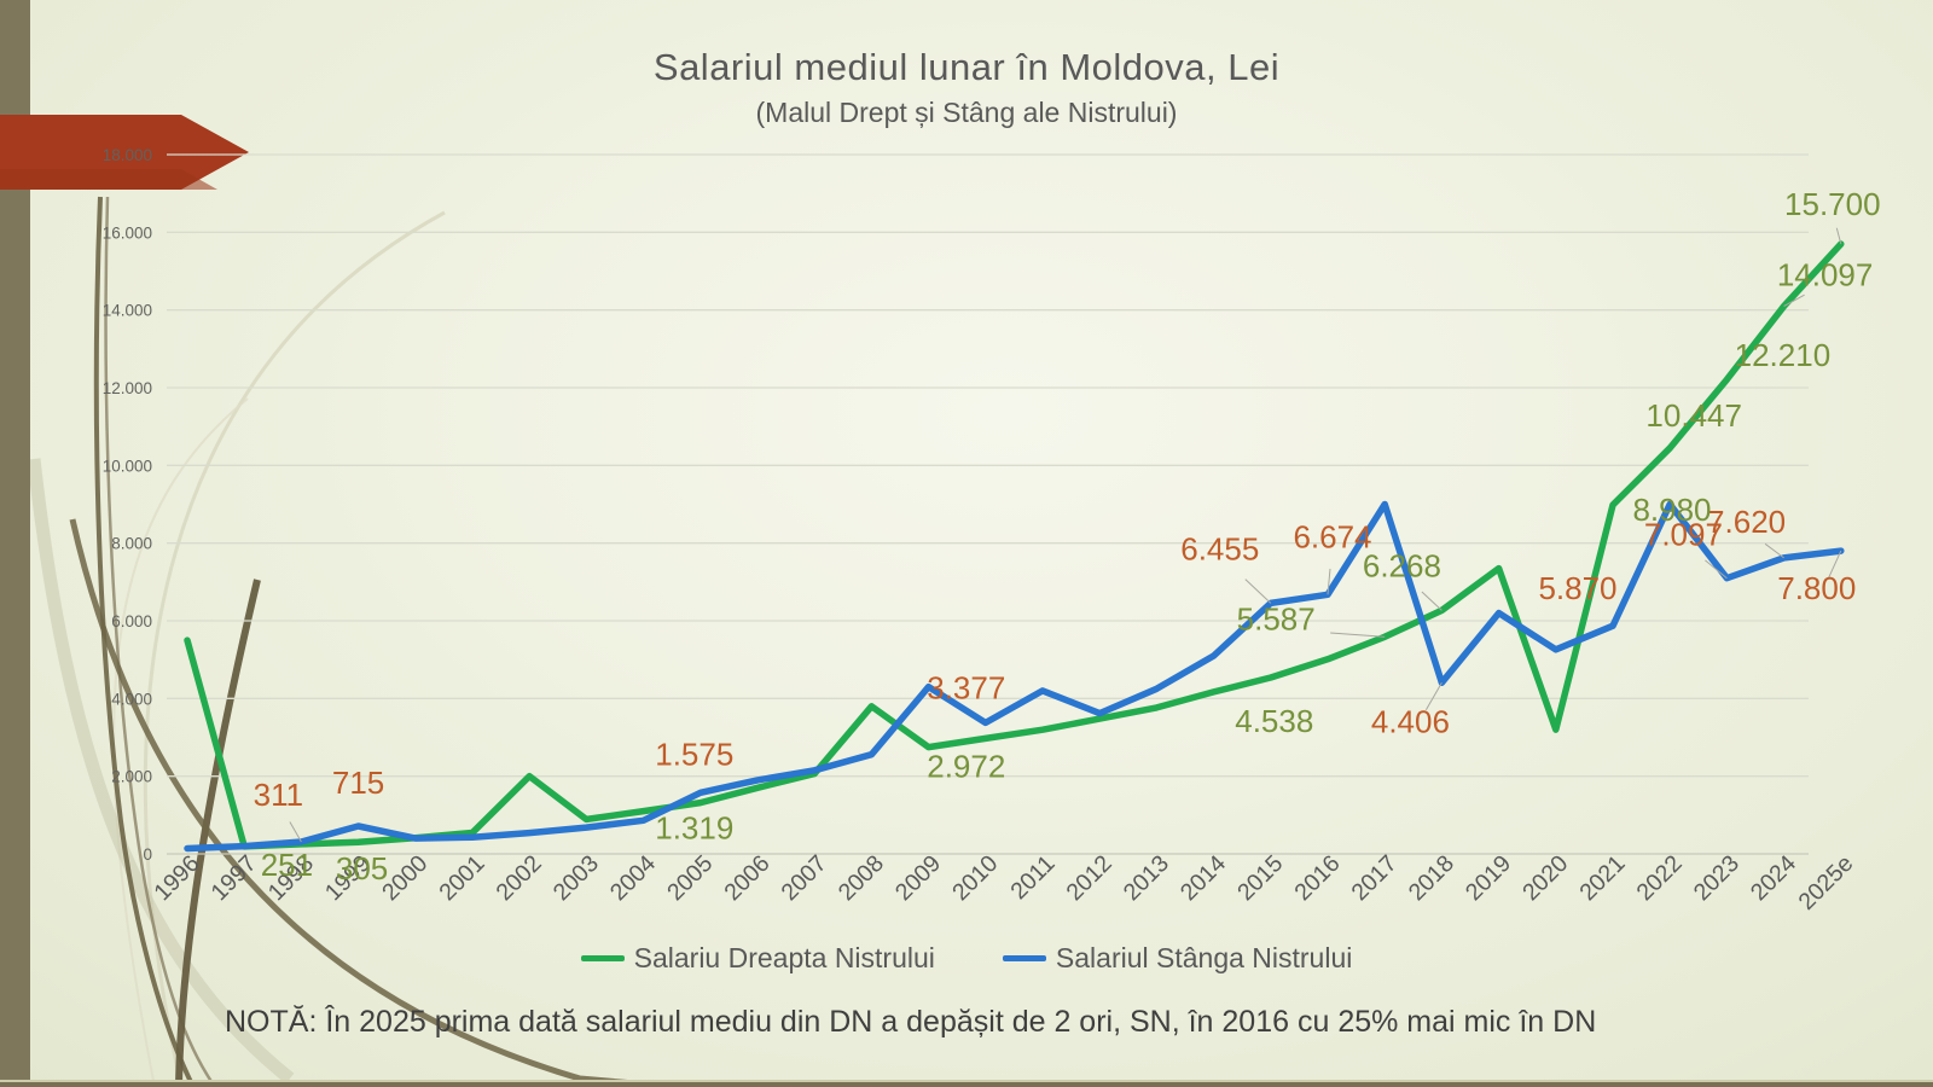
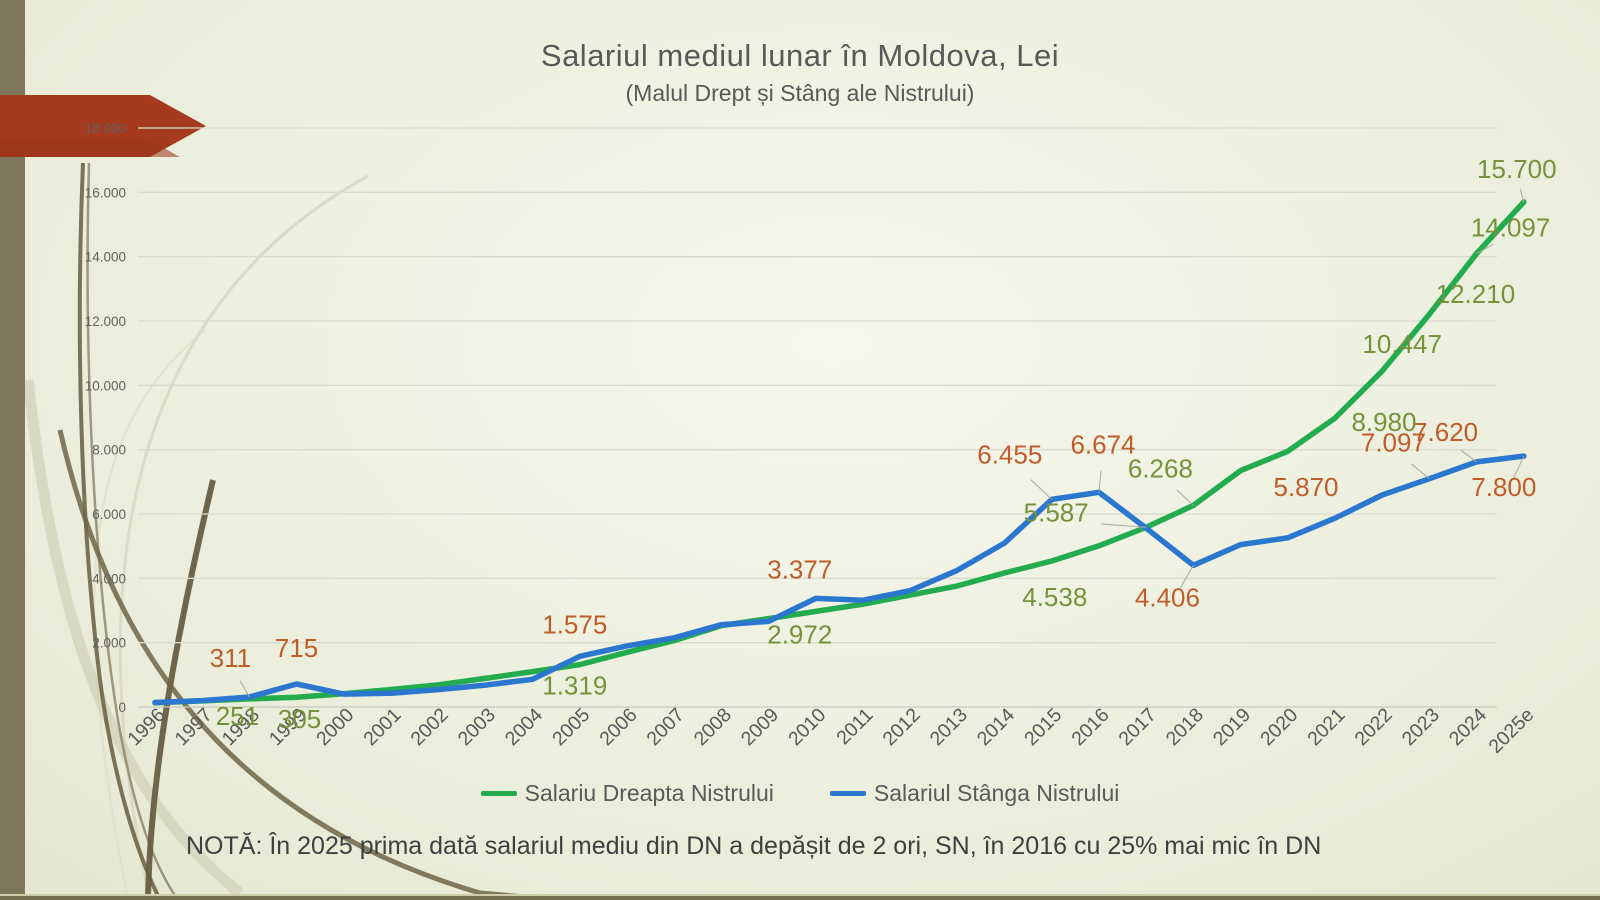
Salariu Dreapta Nistrului/1996: 5500 -> 100
Salariu Dreapta Nistrului/2002: 2000 -> 700
Salariu Dreapta Nistrului/2008: 3800 -> 2500
Salariul Stânga Nistrului/2009: 4300 -> 2700
Salariul Stânga Nistrului/2011: 4200 -> 3300
Salariul Stânga Nistrului/2017: 9000 -> 5600
Salariul Stânga Nistrului/2019: 6200 -> 5000
Salariu Dreapta Nistrului/2020: 3200 -> 8000
Salariul Stânga Nistrului/2022: 9000 -> 6600
